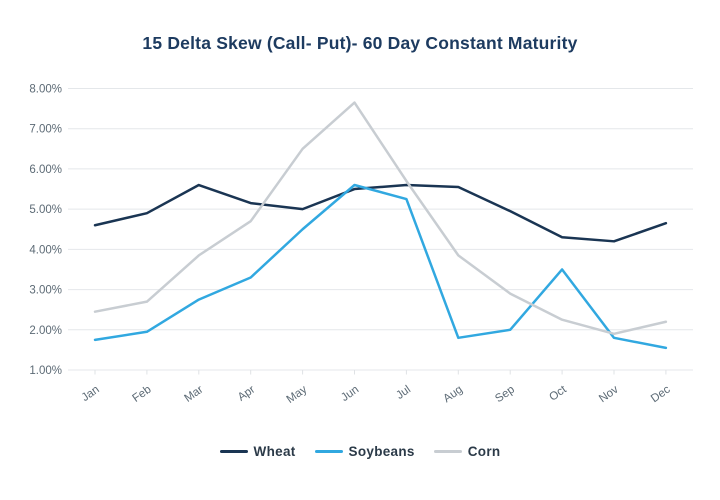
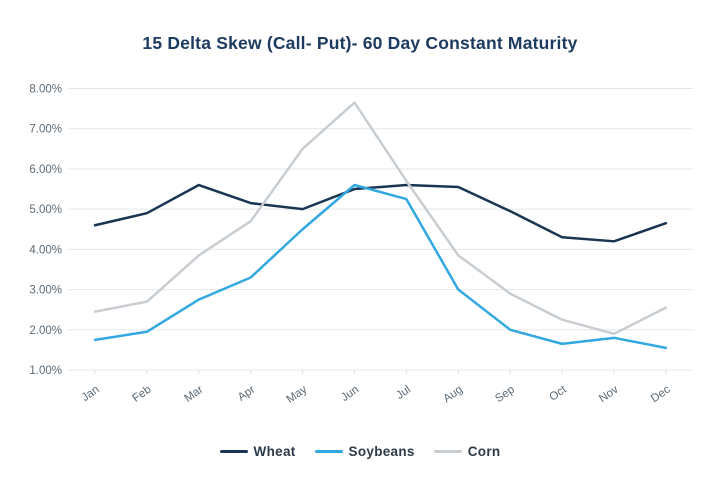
Soybeans/Aug: 1.8% -> 3.0%
Soybeans/Oct: 3.5% -> 1.6%
Corn/Dec: 2.2% -> 2.5%
